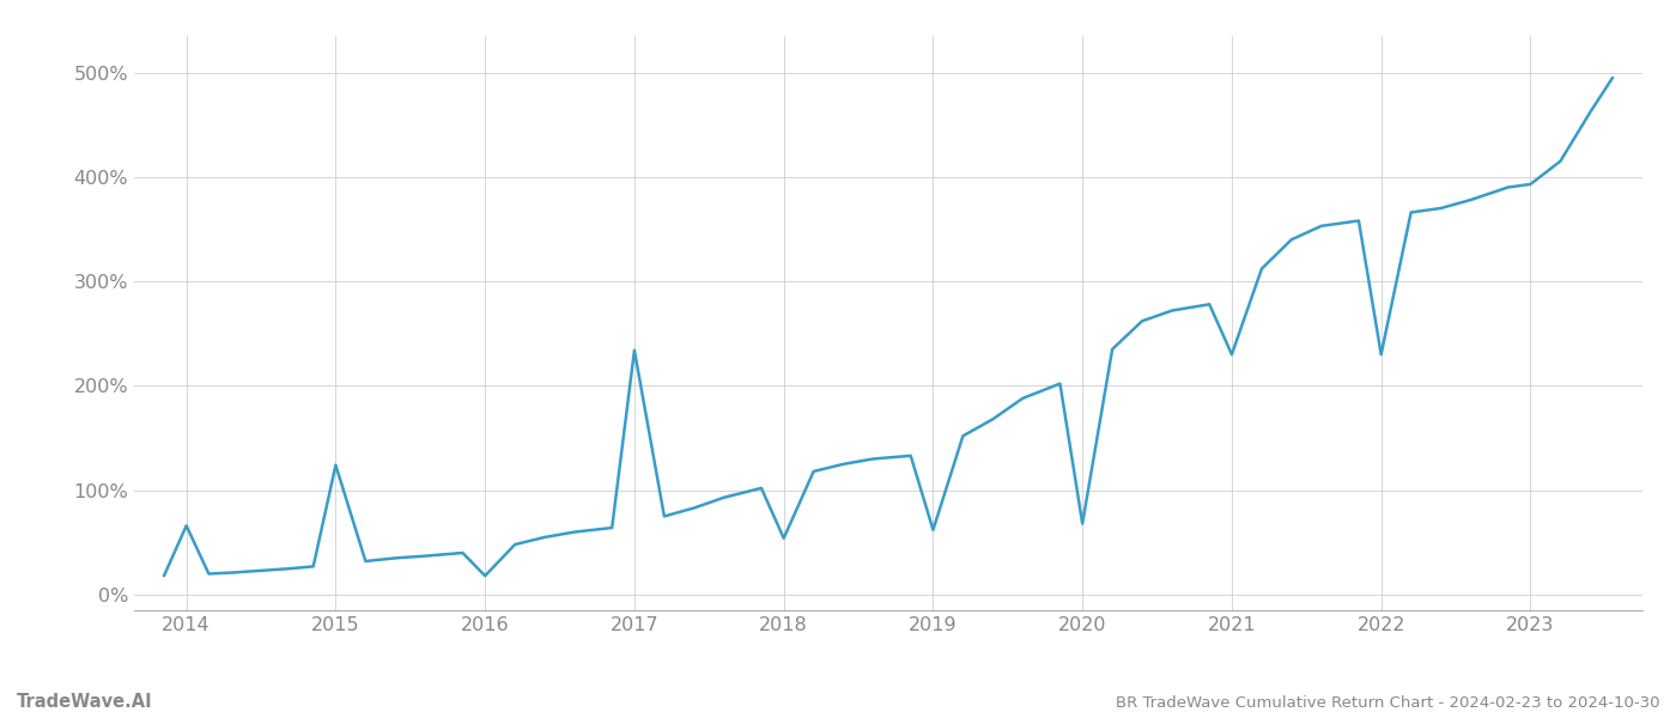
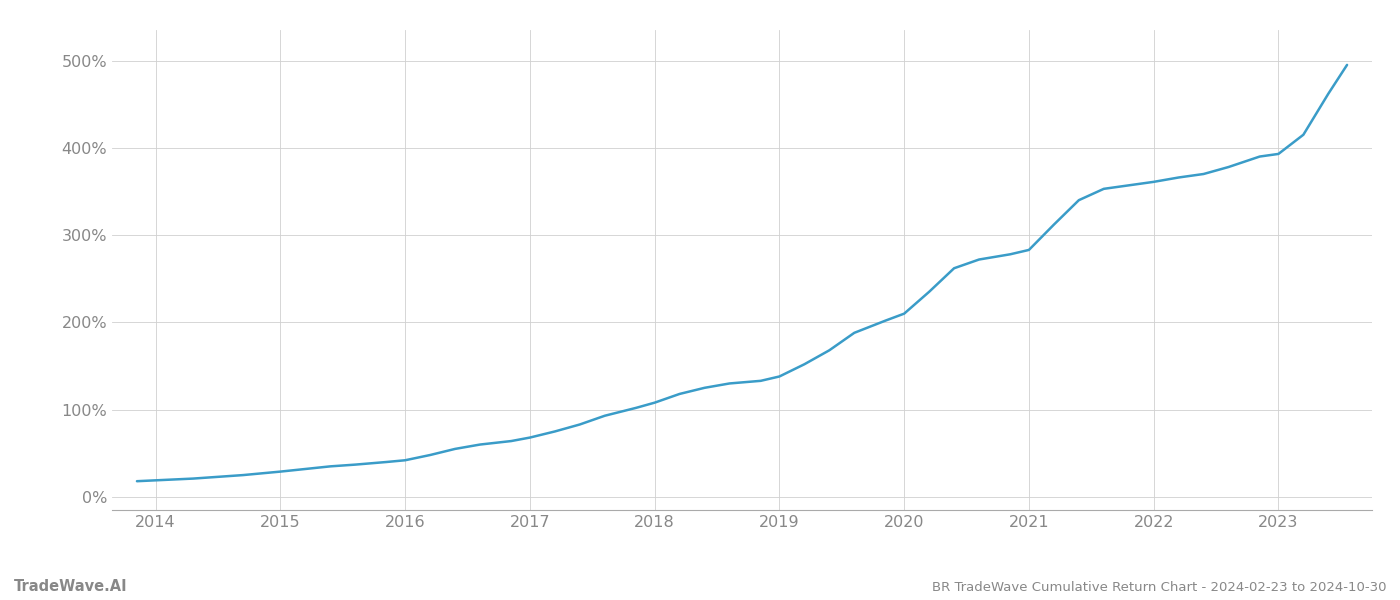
2014: 66% -> 19%
2015: 124% -> 29%
2016: 18% -> 42%
2017: 234% -> 68%
2018: 54% -> 108%
2019: 62% -> 138%
2020: 68% -> 210%
2021: 230% -> 283%
2022: 230% -> 361%
